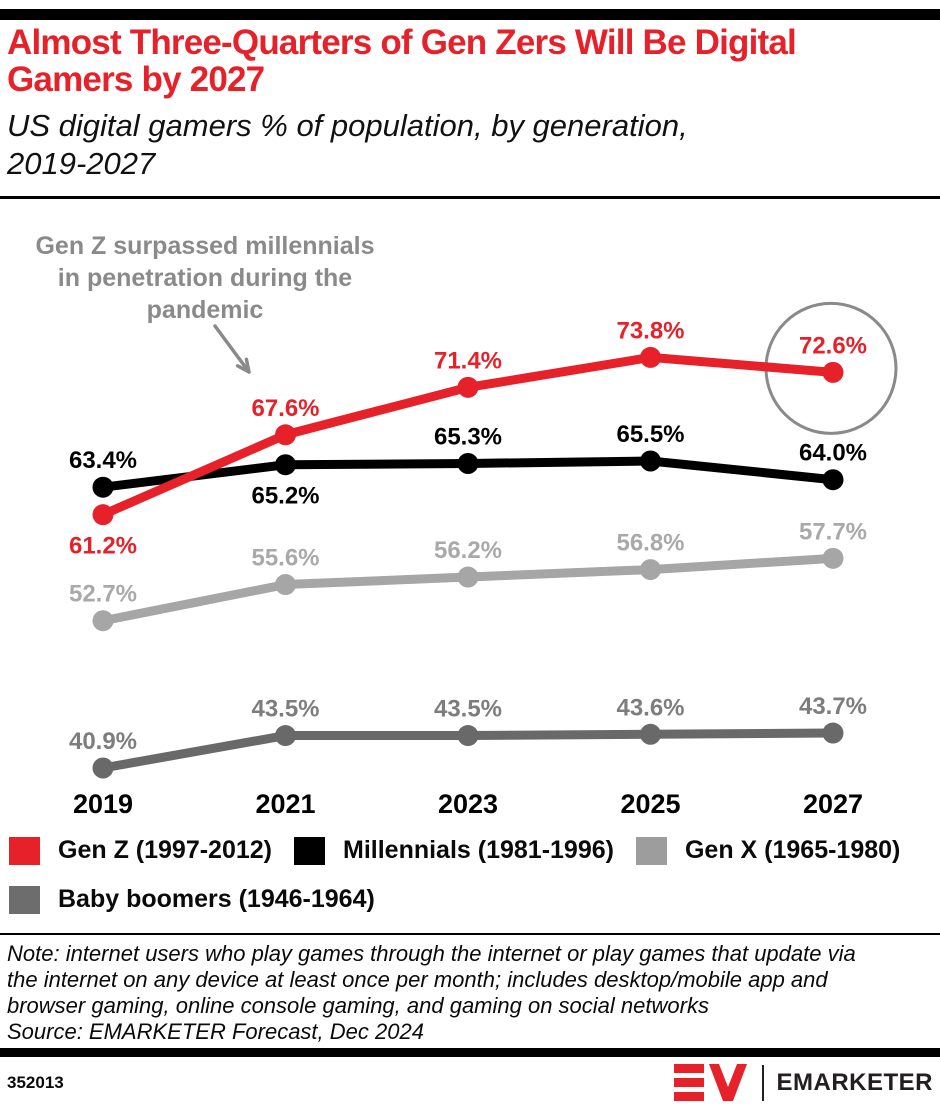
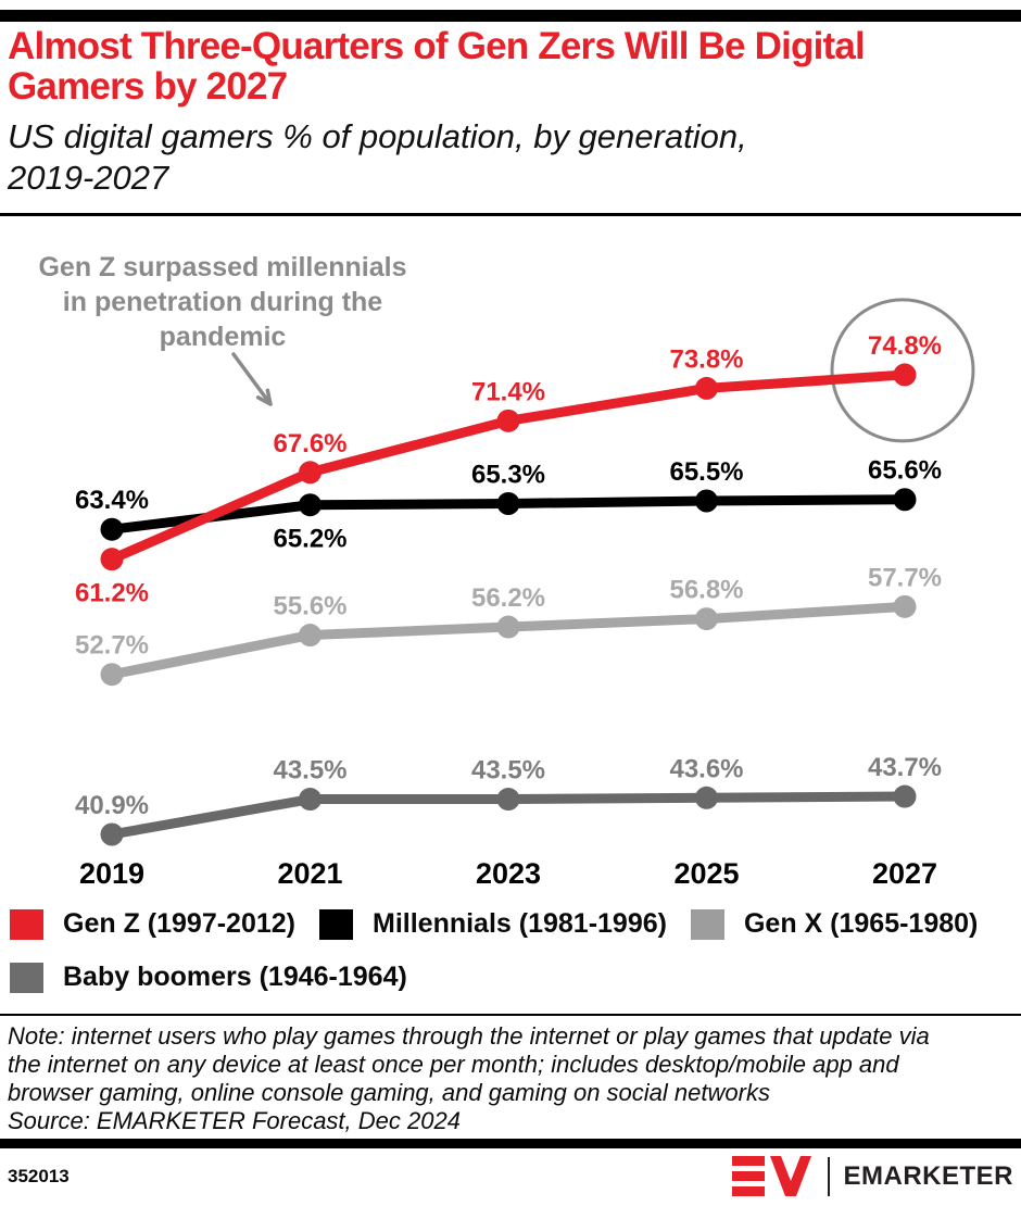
Gen Z (1997-2012)/2027: 72.6% -> 74.8%
Millennials (1981-1996)/2027: 64.0% -> 65.6%
